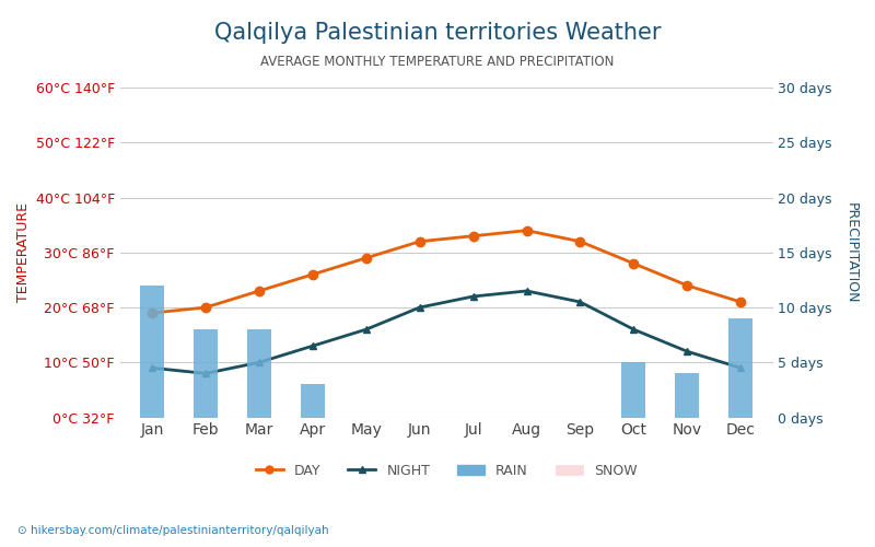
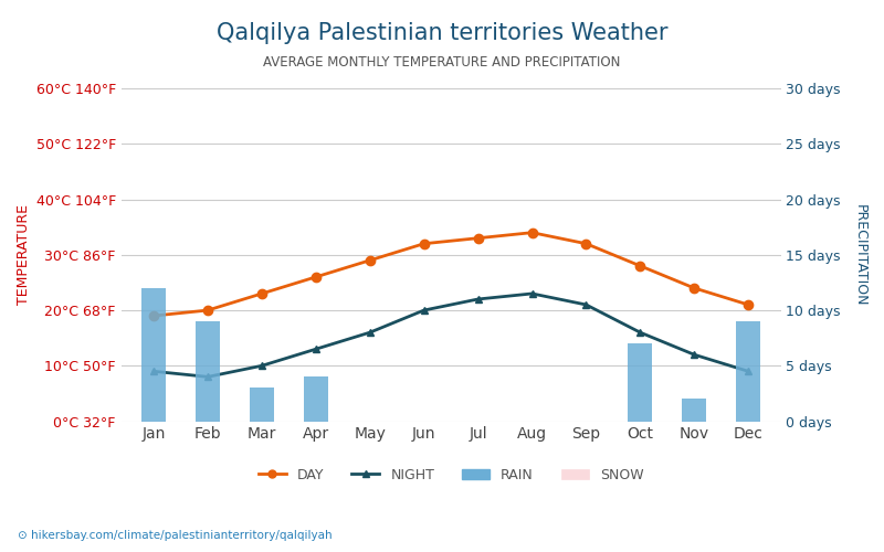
RAIN/Feb: 8 days -> 9 days
RAIN/Mar: 8 days -> 3 days
RAIN/Apr: 3 days -> 4 days
RAIN/Oct: 5 days -> 7 days
RAIN/Nov: 4 days -> 2 days
